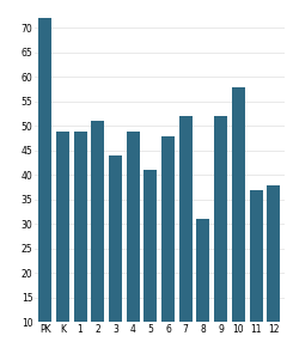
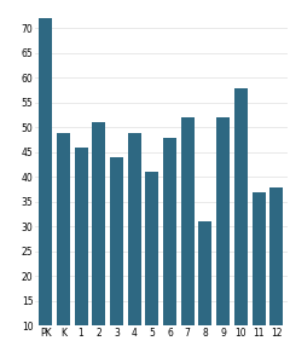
1: 49 -> 46
